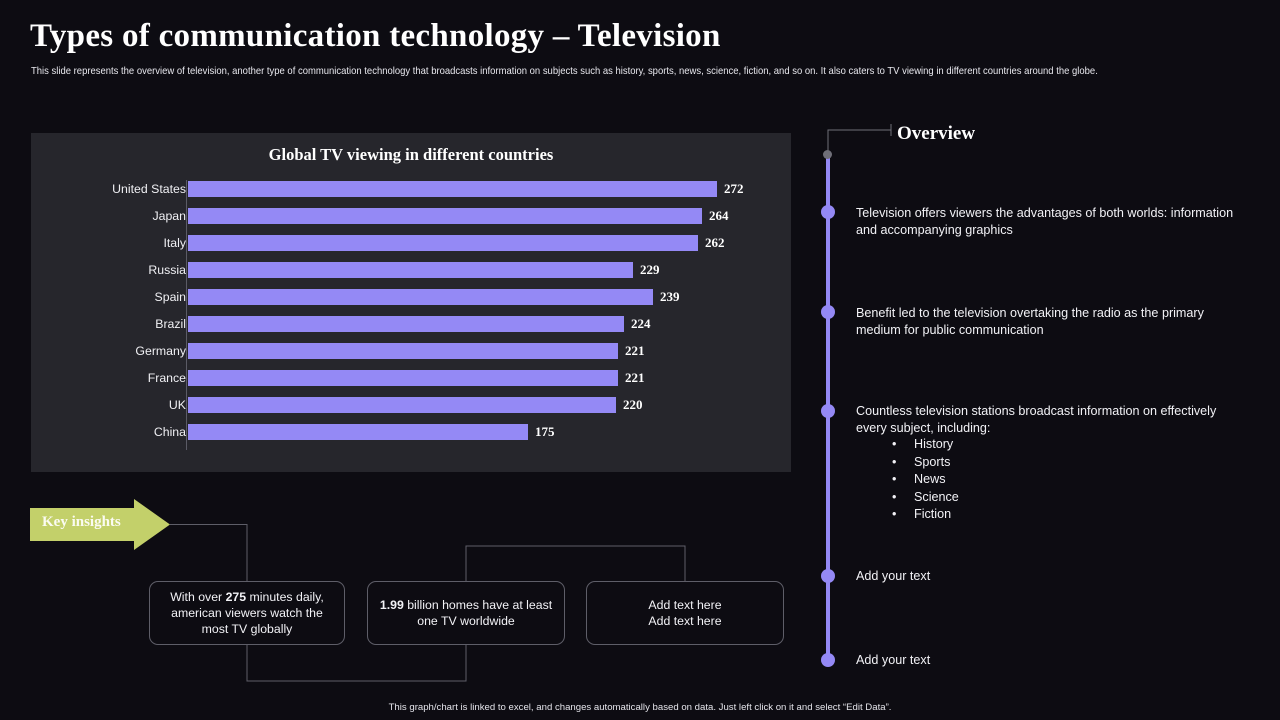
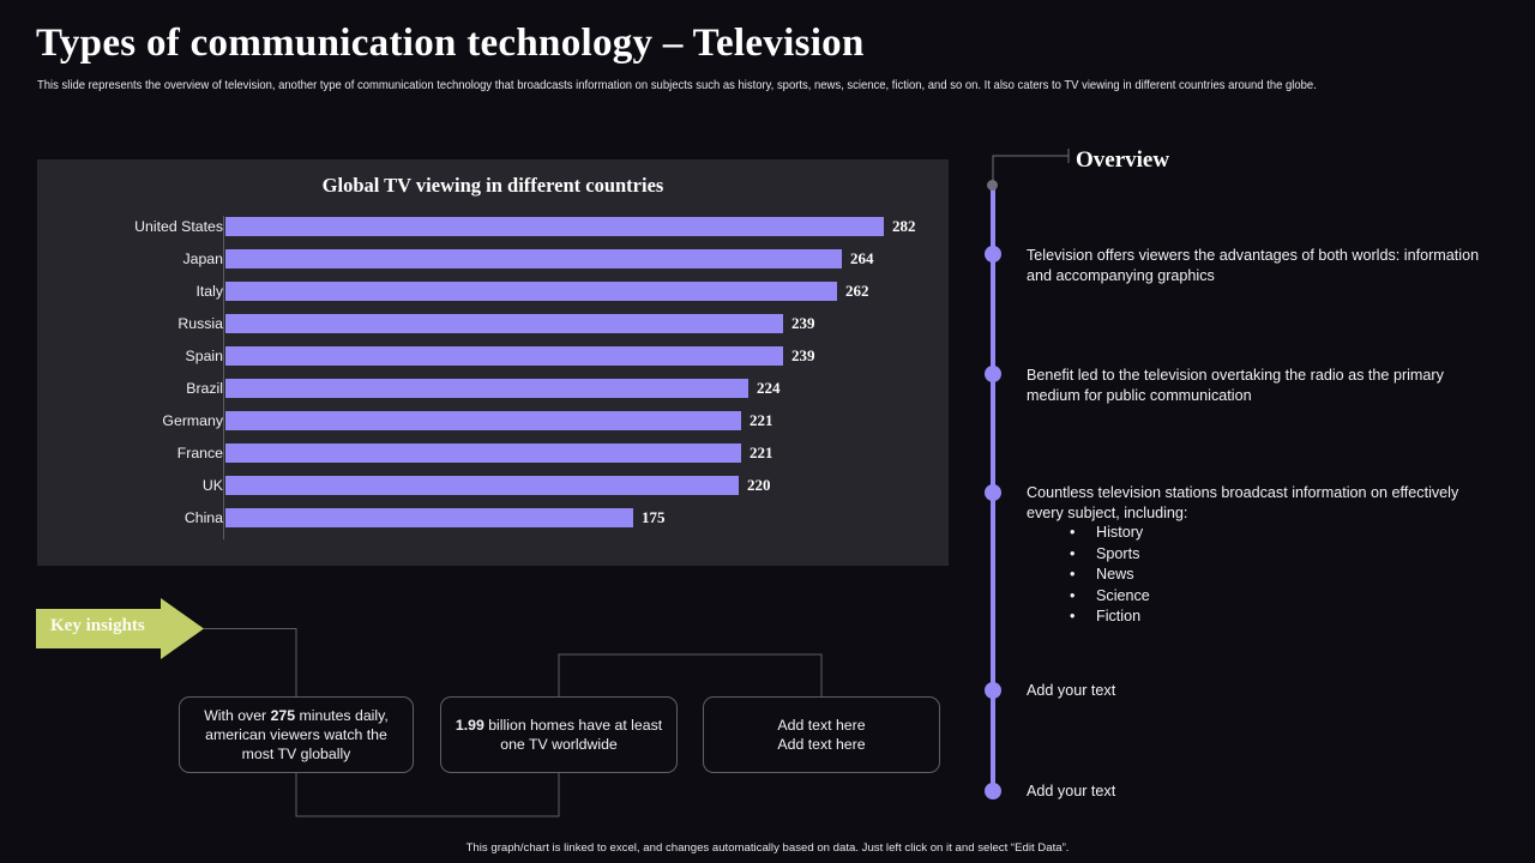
United States: 272 -> 282
Russia: 229 -> 239
